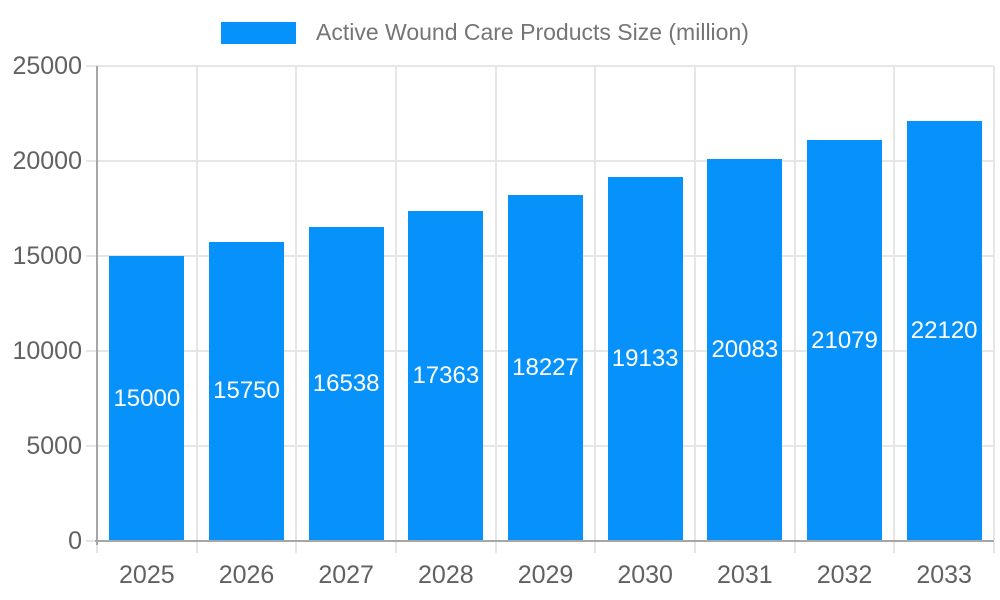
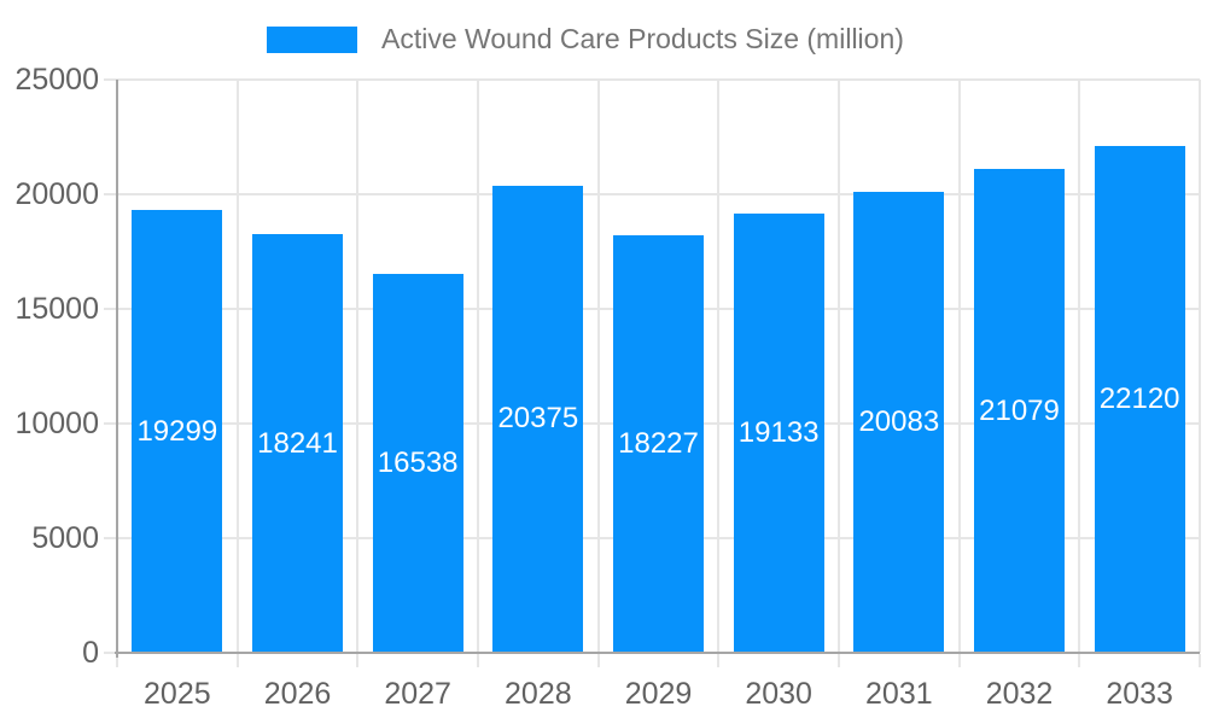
2025: 15000 -> 19299
2026: 15750 -> 18241
2028: 17363 -> 20375
